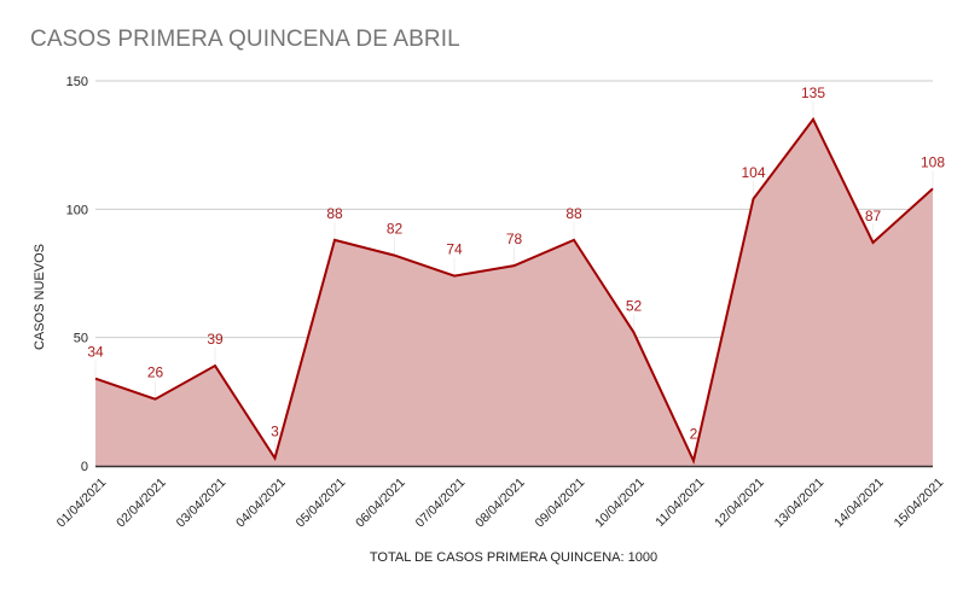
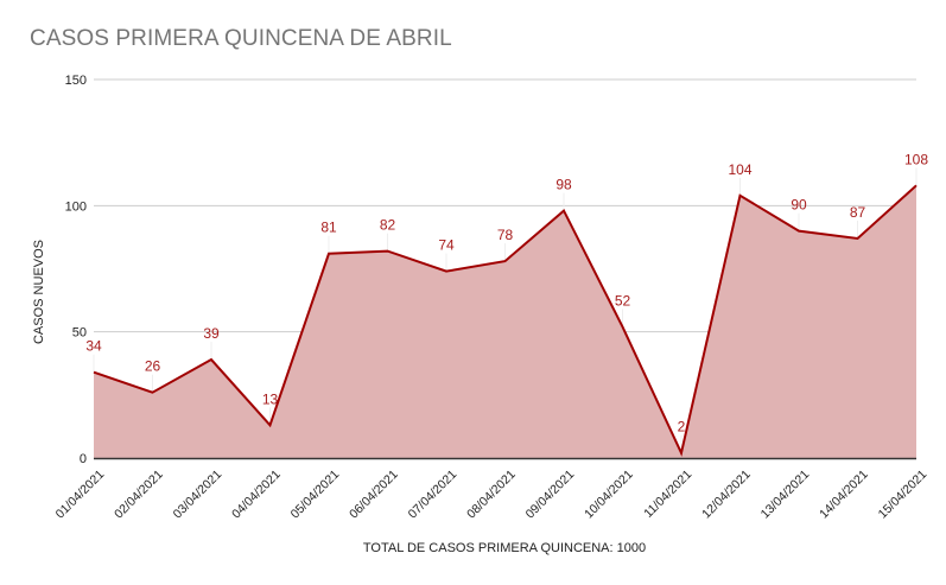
04/04/2021: 3 -> 13
05/04/2021: 88 -> 81
09/04/2021: 88 -> 98
13/04/2021: 135 -> 90
